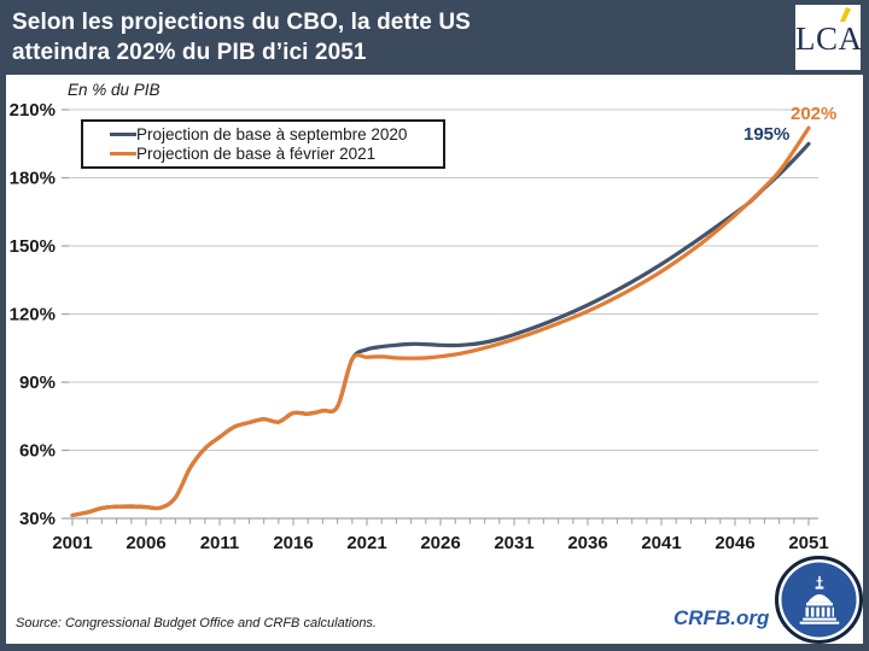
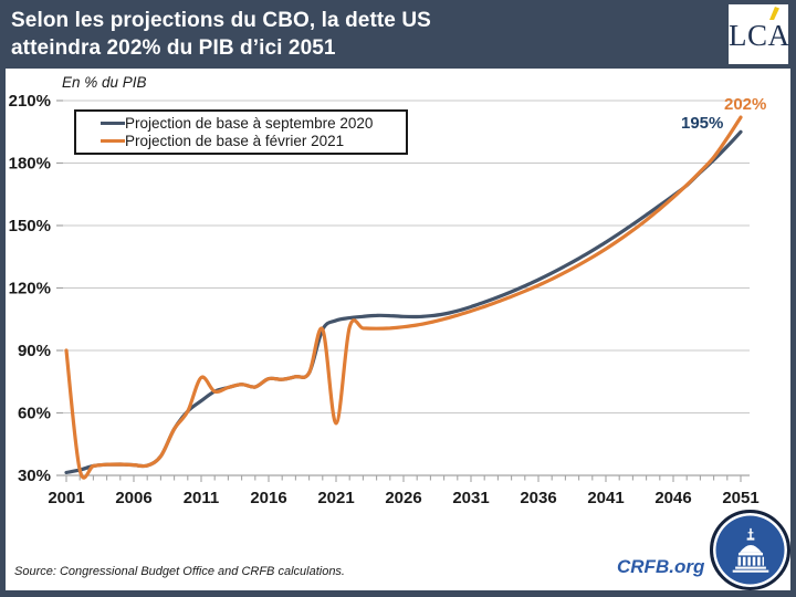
Projection de base à février 2021/2001: 31% -> 90%
Projection de base à février 2021/2011: 66% -> 77%
Projection de base à février 2021/2021: 101% -> 55%
